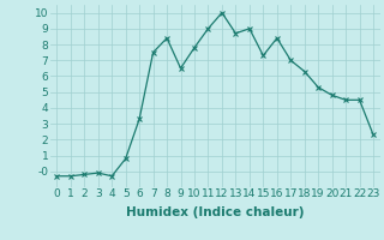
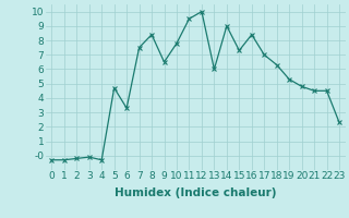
5: 0.8 -> 4.7
11: 9.0 -> 9.5
13: 8.7 -> 6.0
